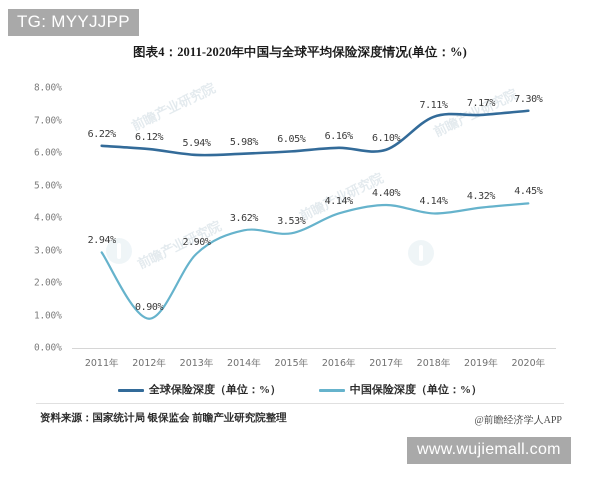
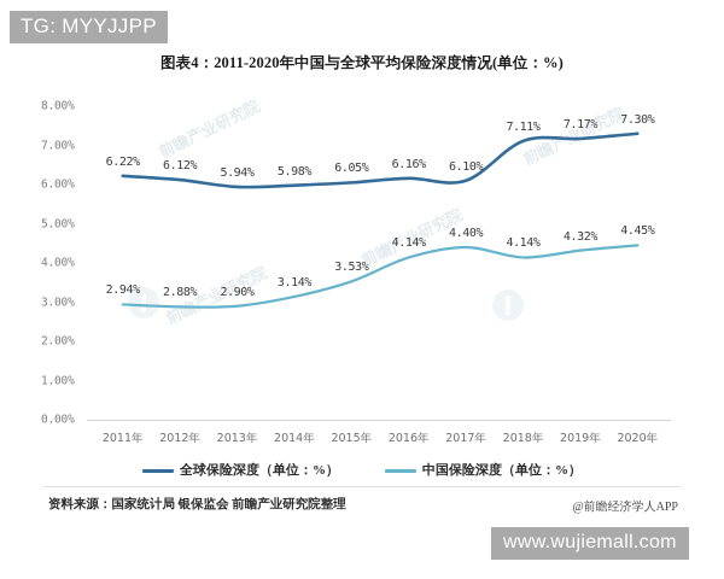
中国保险深度（单位：%）/2012年: 0.90% -> 2.88%
中国保险深度（单位：%）/2014年: 3.62% -> 3.14%
